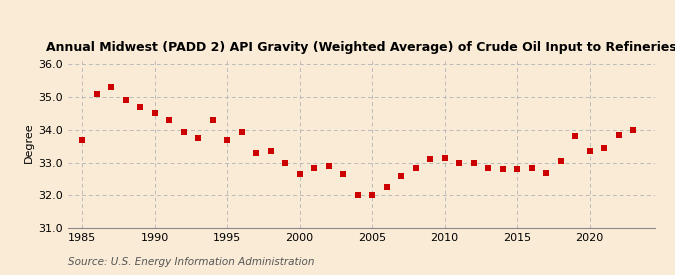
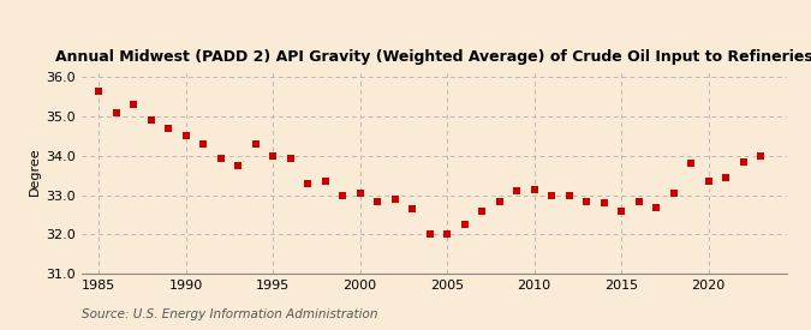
1985: 33.70 -> 35.65
1995: 33.70 -> 34.00
2000: 32.65 -> 33.05
2015: 32.80 -> 32.60
